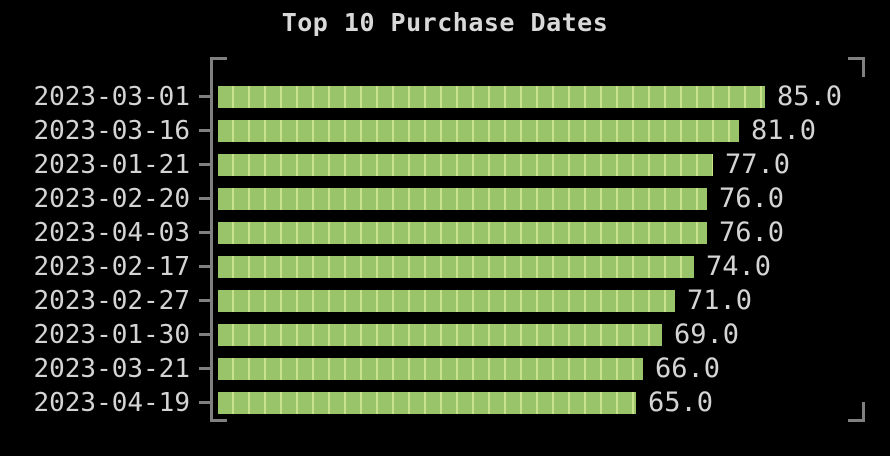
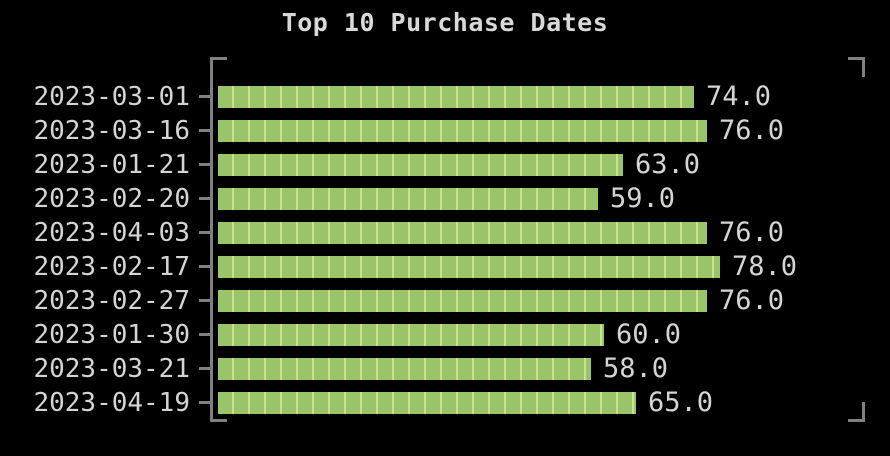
2023-03-01: 85.0 -> 74.0
2023-03-16: 81.0 -> 76.0
2023-01-21: 77.0 -> 63.0
2023-02-20: 76.0 -> 59.0
2023-02-17: 74.0 -> 78.0
2023-02-27: 71.0 -> 76.0
2023-01-30: 69.0 -> 60.0
2023-03-21: 66.0 -> 58.0
